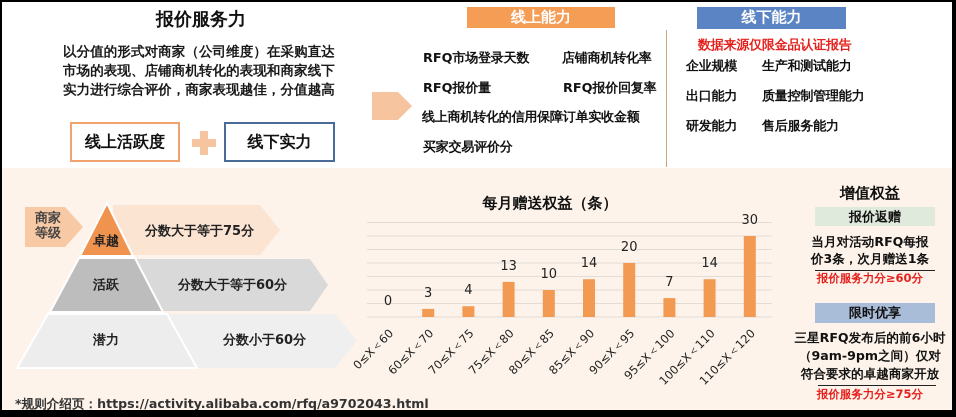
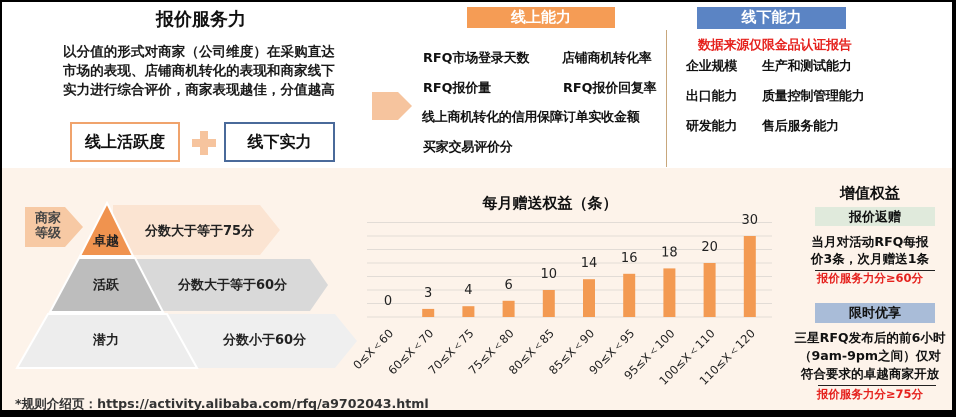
75≤X＜80: 13 -> 6
90≤X＜95: 20 -> 16
95≤X＜100: 7 -> 18
100≤X＜110: 14 -> 20
